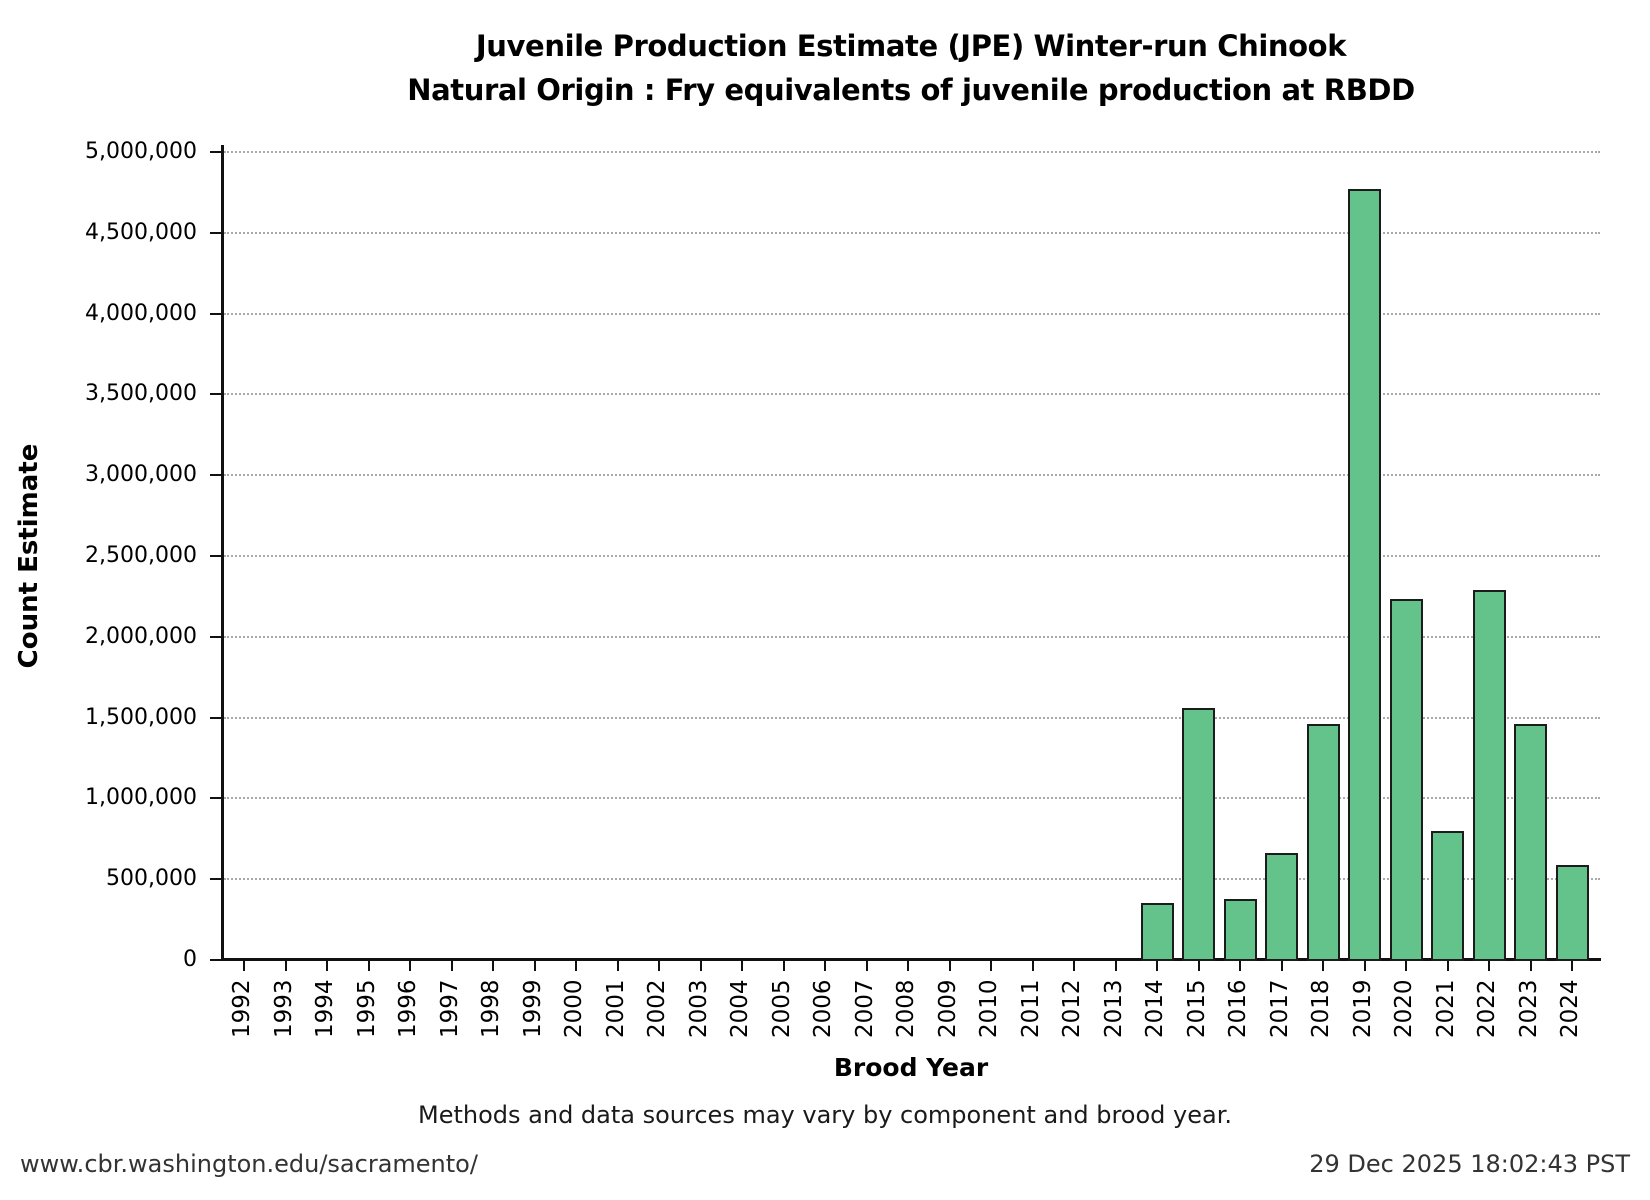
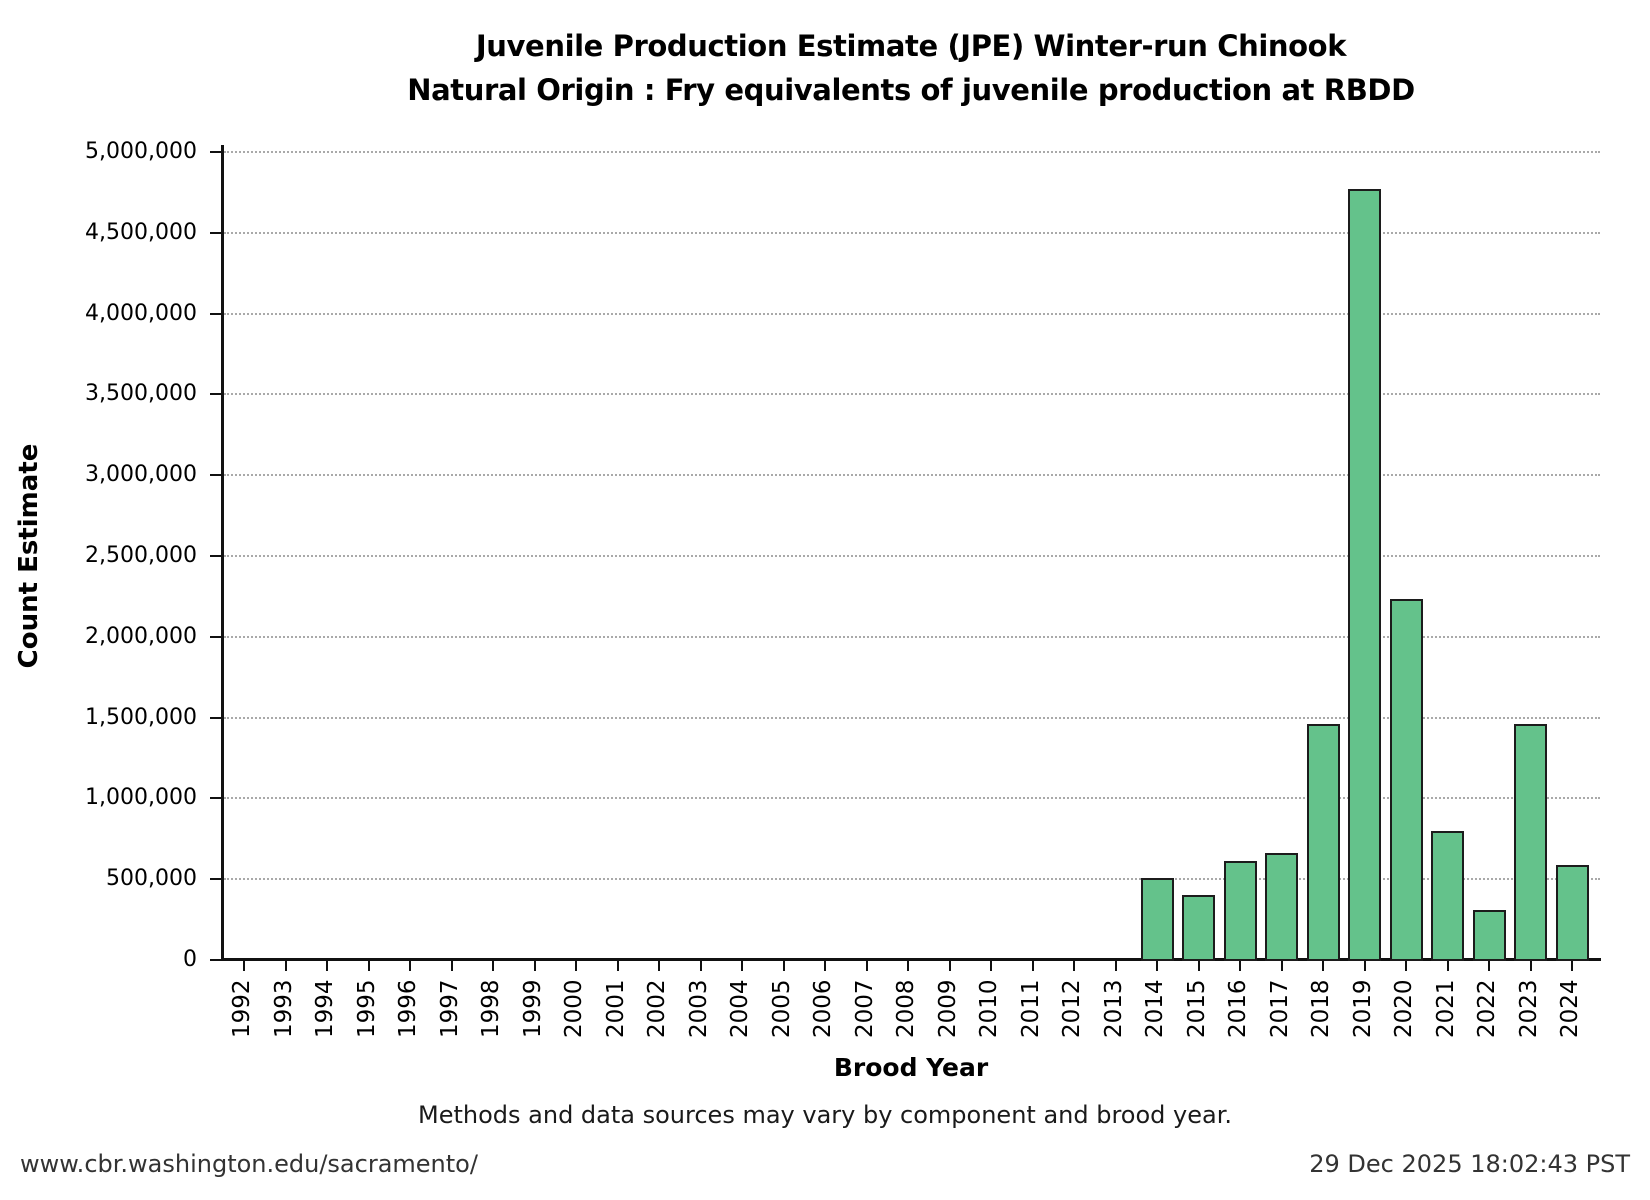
2014: 350000 -> 500000
2015: 1560000 -> 400000
2016: 380000 -> 620000
2022: 2290000 -> 310000
